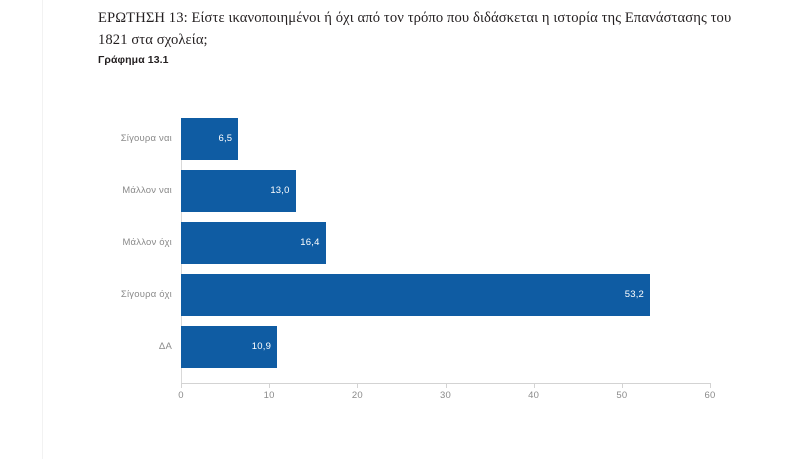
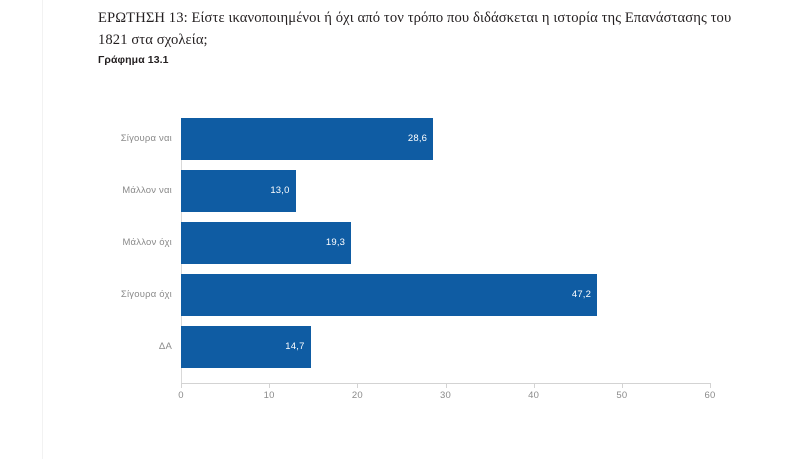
Σίγουρα ναι: 6,5 -> 28,6
Μάλλον όχι: 16,4 -> 19,3
Σίγουρα όχι: 53,2 -> 47,2
ΔΑ: 10,9 -> 14,7
